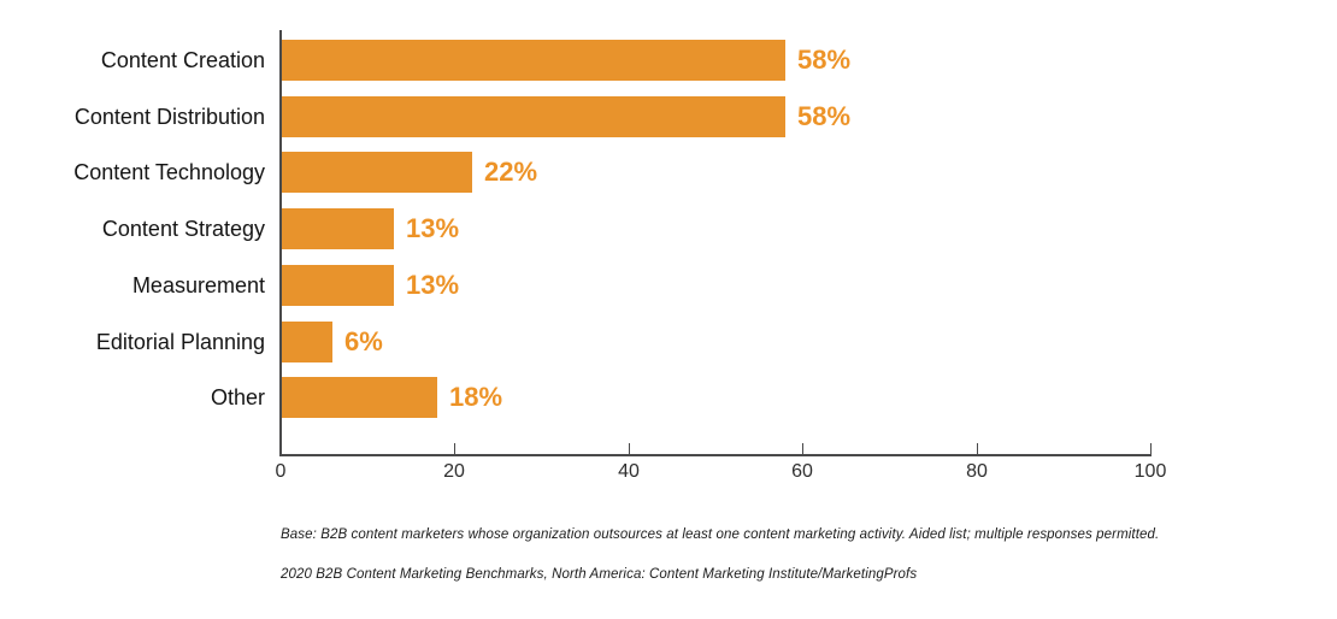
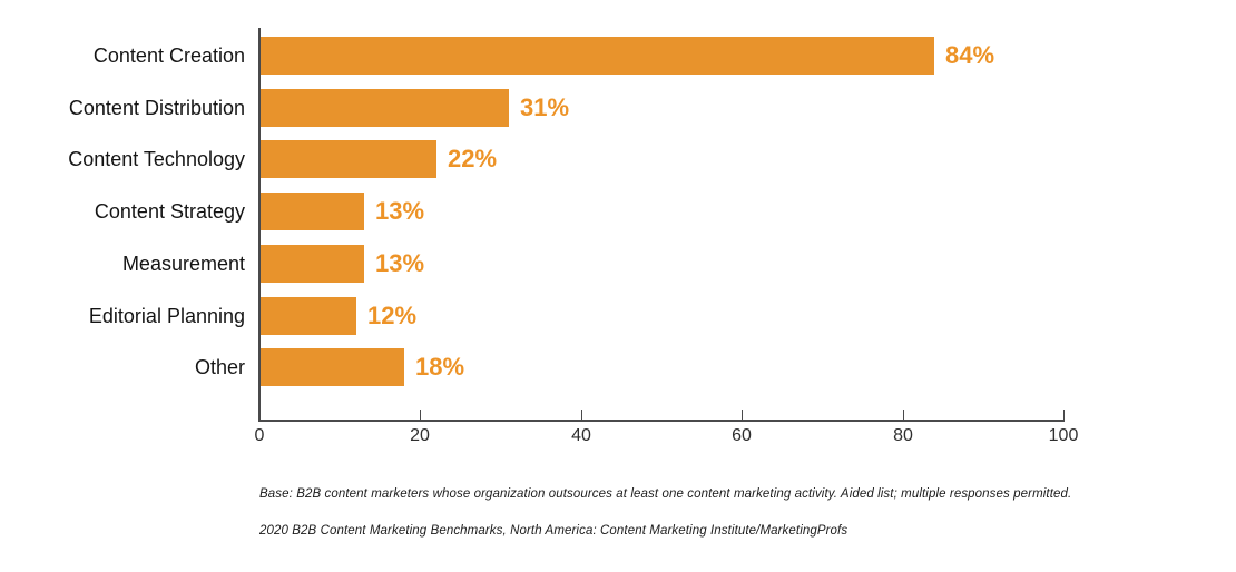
Content Creation: 58% -> 84%
Content Distribution: 58% -> 31%
Editorial Planning: 6% -> 12%
